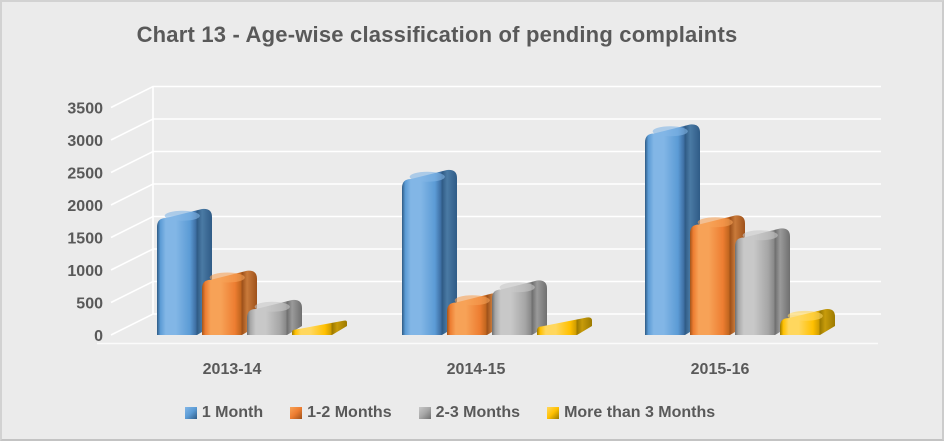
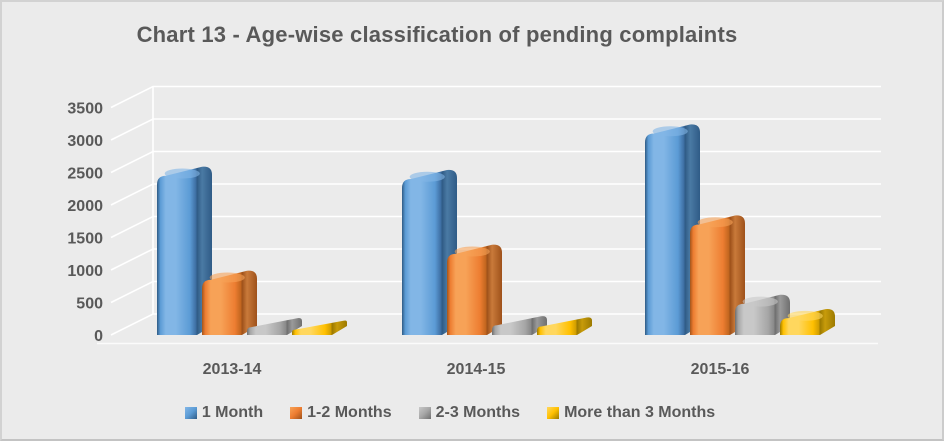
1 Month/2013-14: 1800 -> 2400
2-3 Months/2013-14: 400 -> 100
1-2 Months/2014-15: 500 -> 1200
2-3 Months/2014-15: 700 -> 200
2-3 Months/2015-16: 1500 -> 500
